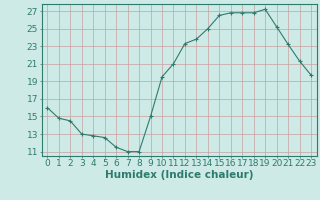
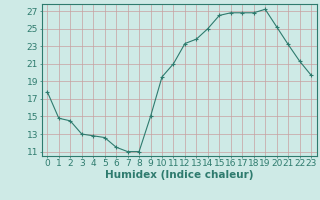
0: 16.0 -> 17.8
